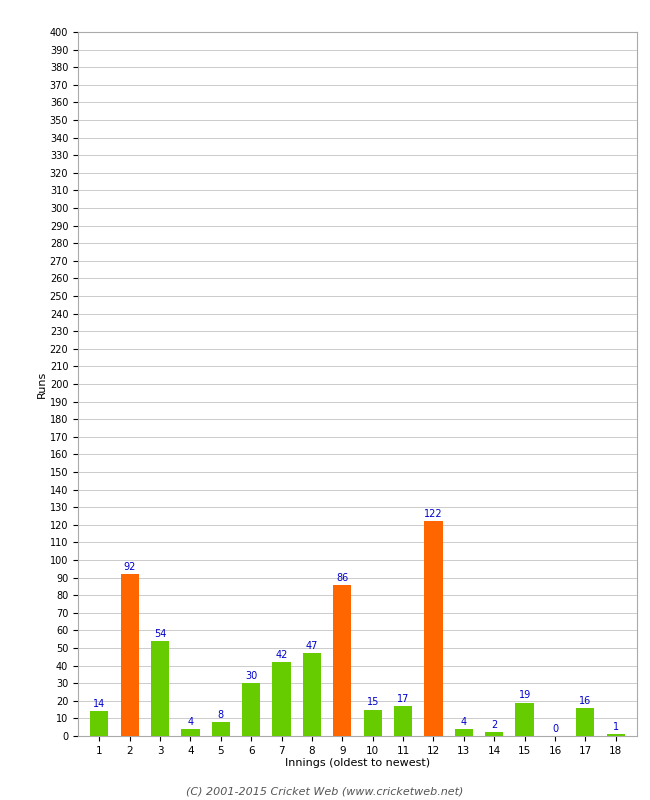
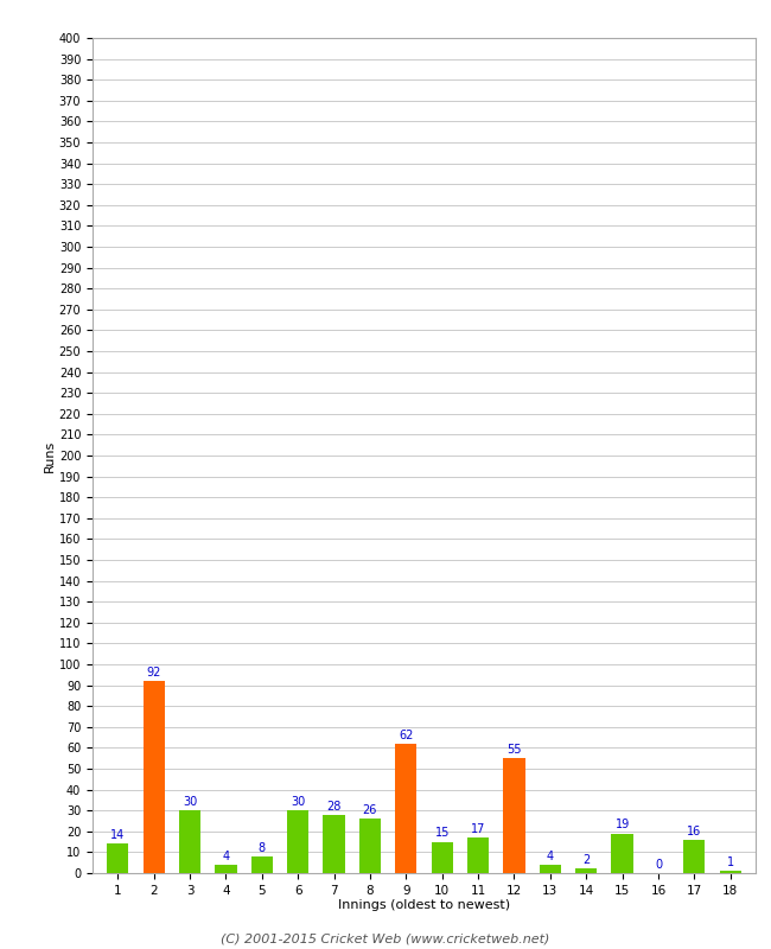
3: 54 -> 30
7: 42 -> 28
8: 47 -> 26
9: 86 -> 62
12: 122 -> 55
